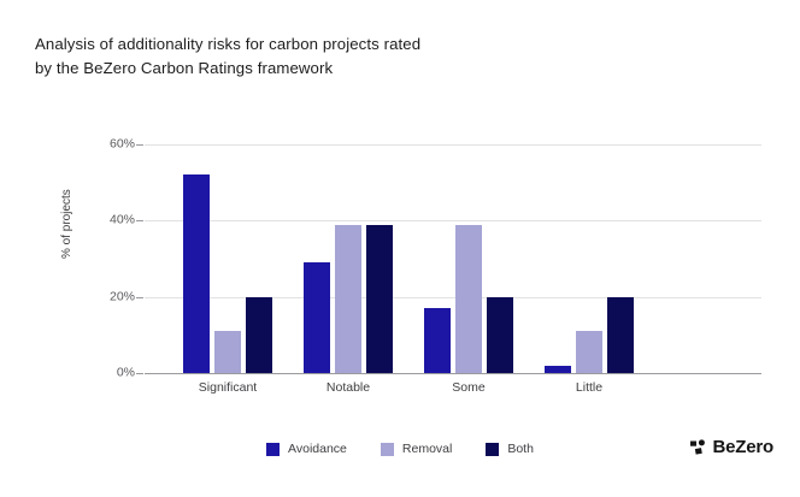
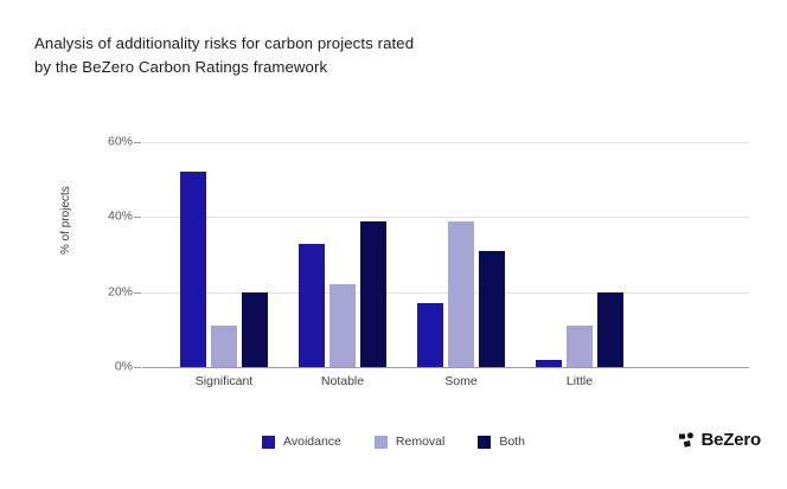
Avoidance/Notable: 29% -> 33%
Removal/Notable: 39% -> 22%
Both/Some: 20% -> 31%
